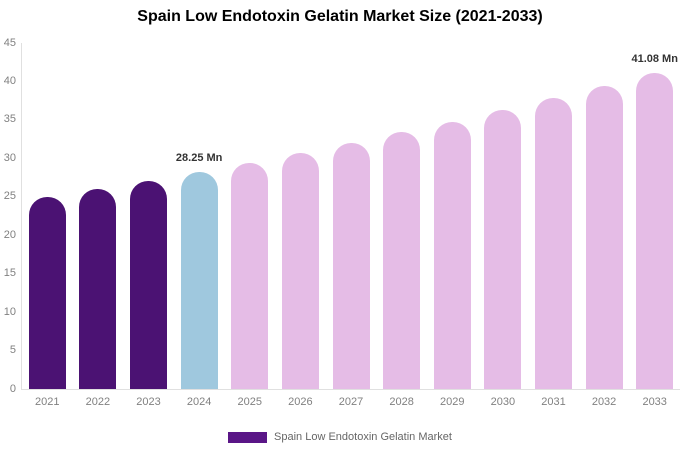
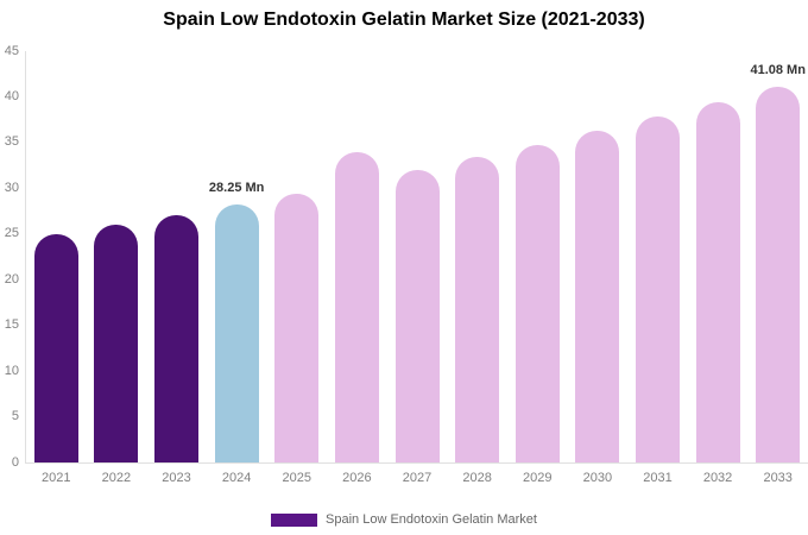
2026: 31 -> 34
